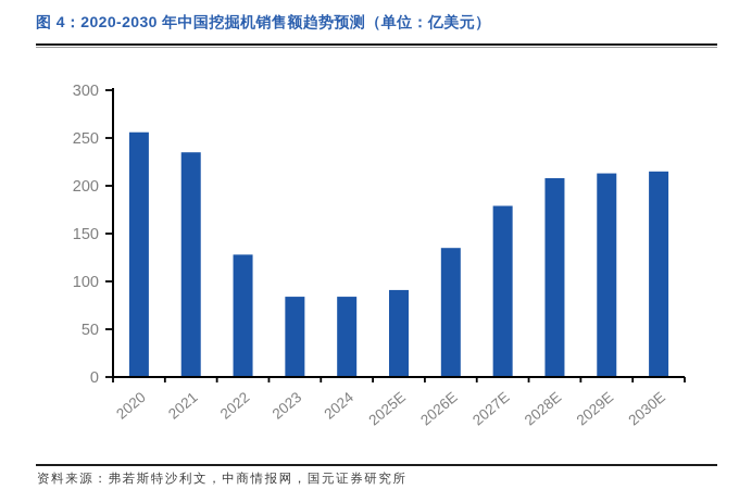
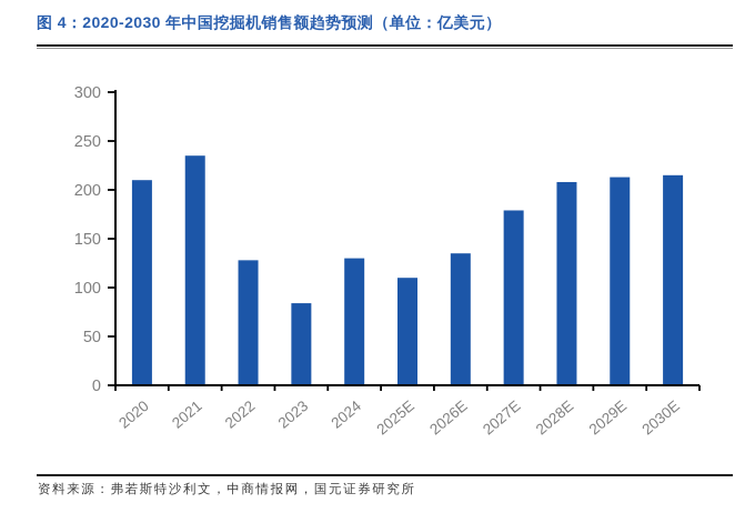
2020: 260 -> 210
2024: 80 -> 130
2025E: 90 -> 110
